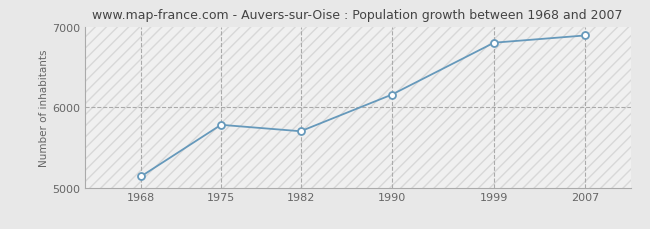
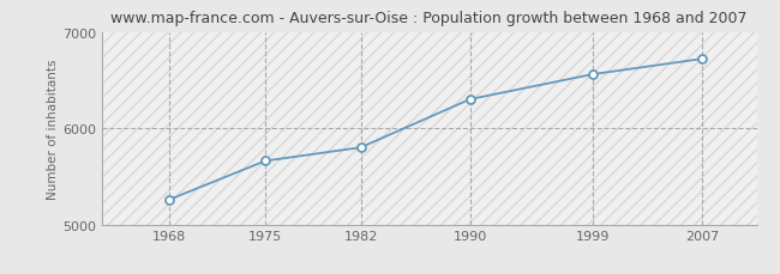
1968: 5140 -> 5260
1975: 5780 -> 5660
1982: 5700 -> 5800
1990: 6150 -> 6300
1999: 6800 -> 6560
2007: 6890 -> 6720
